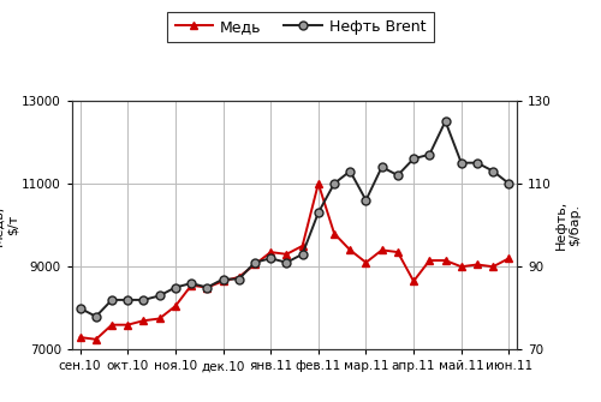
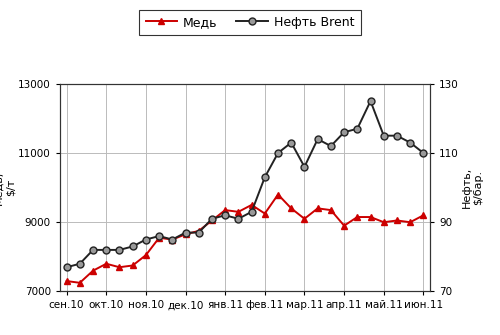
Нефть Brent/сен.10: 80 -> 77
Медь/окт.10: 7600 -> 7800
Медь/фев.11: 11000 -> 9250
Медь/апр.11: 8650 -> 8900
